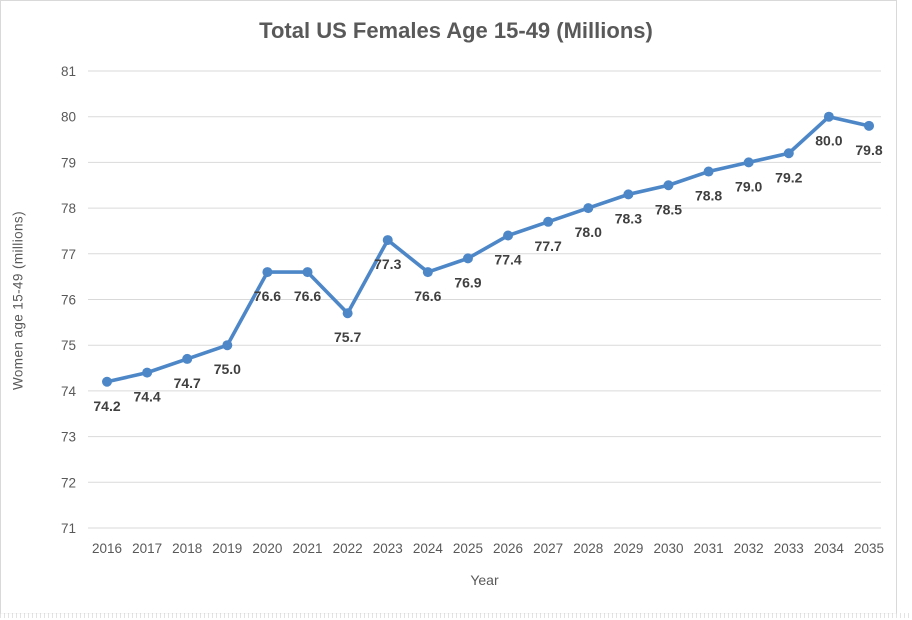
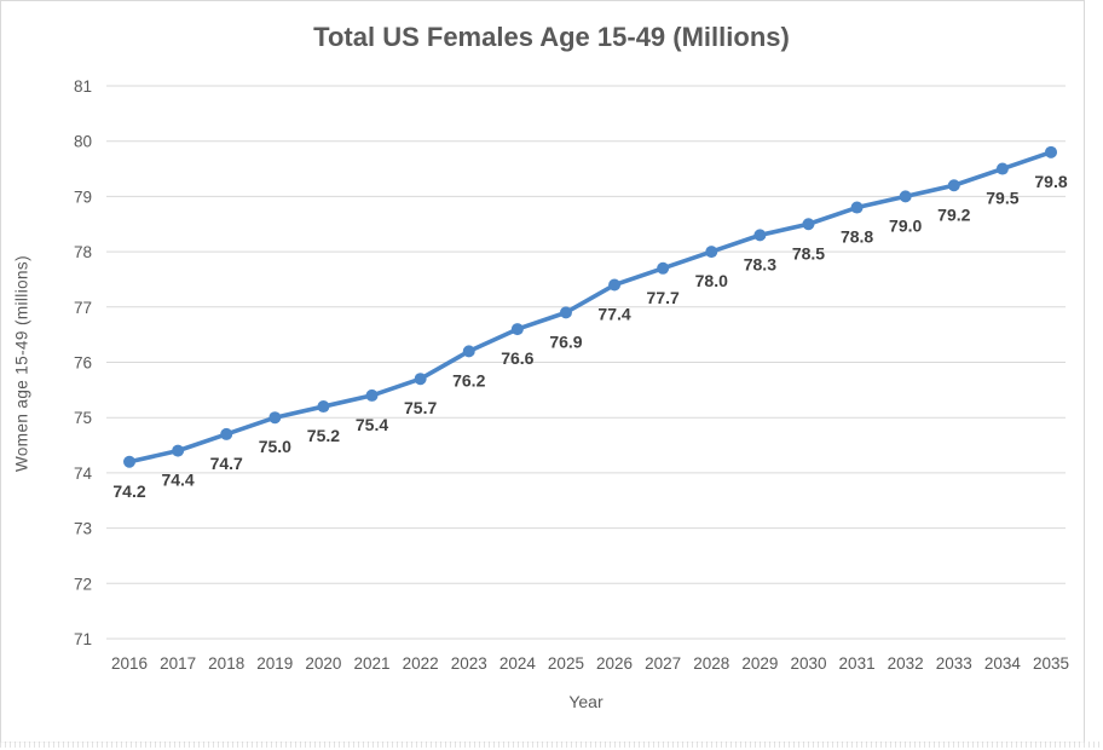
2020: 76.6 -> 75.2
2021: 76.6 -> 75.4
2023: 77.3 -> 76.2
2034: 80.0 -> 79.5
